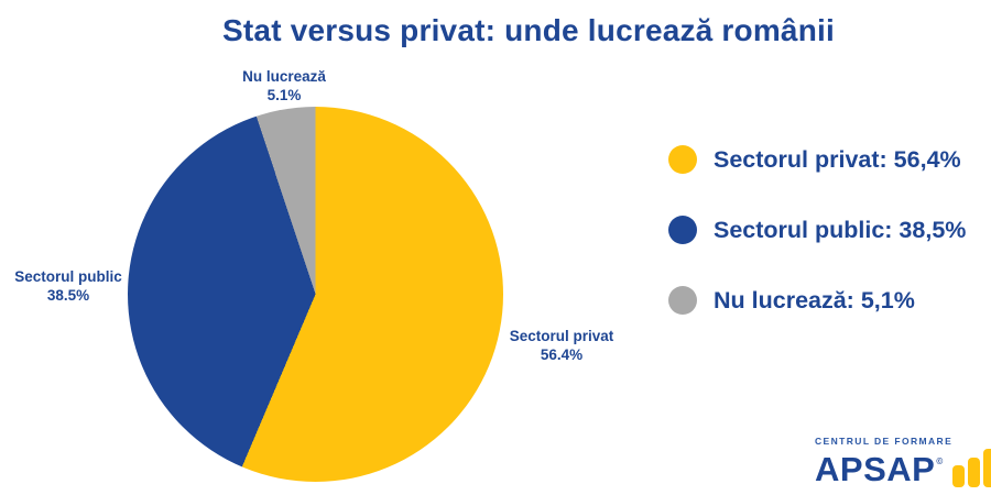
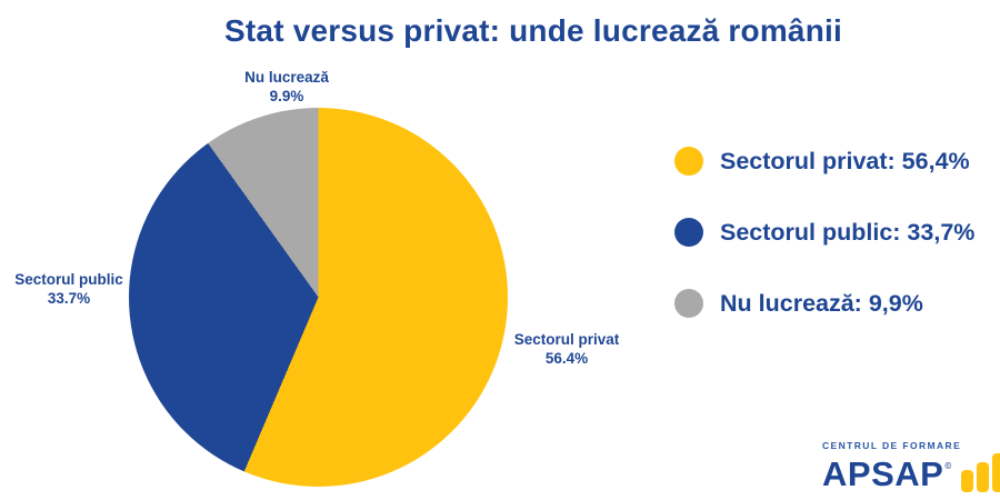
Sectorul public: 38,5% -> 33,7%
Nu lucrează: 5,1% -> 9,9%
